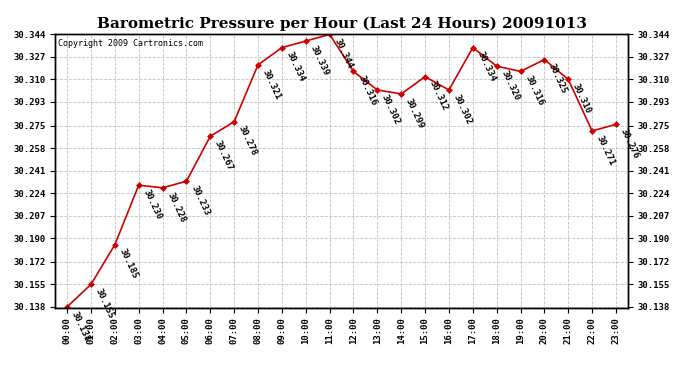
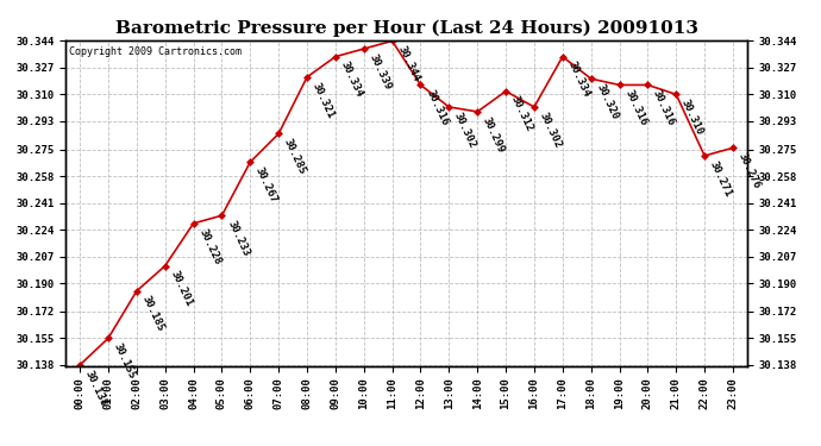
03:00: 30.230 -> 30.201
07:00: 30.278 -> 30.285
20:00: 30.325 -> 30.316
